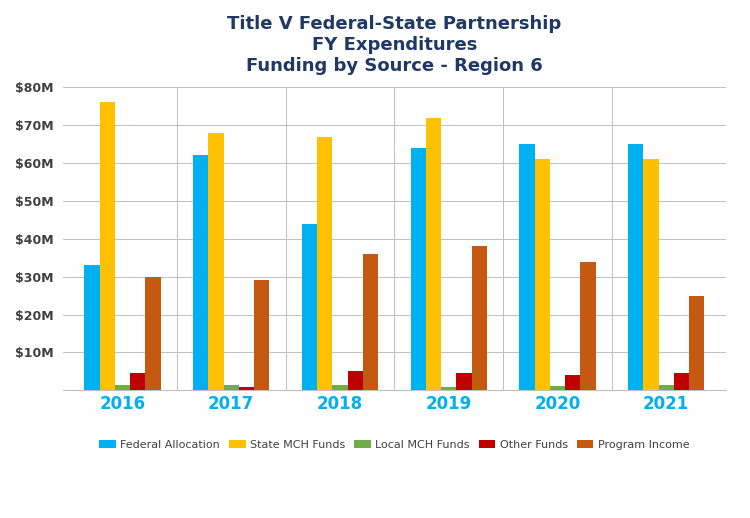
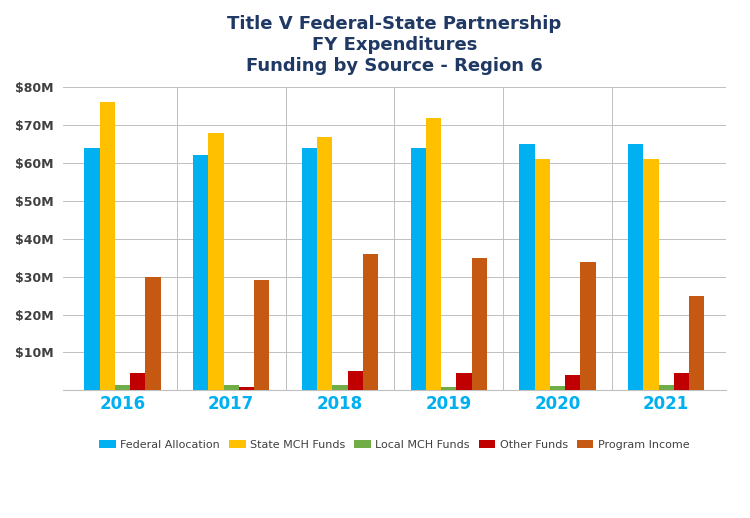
Federal Allocation/2016: $33M -> $64M
Federal Allocation/2018: $44M -> $64M
Program Income/2019: $38M -> $35M
